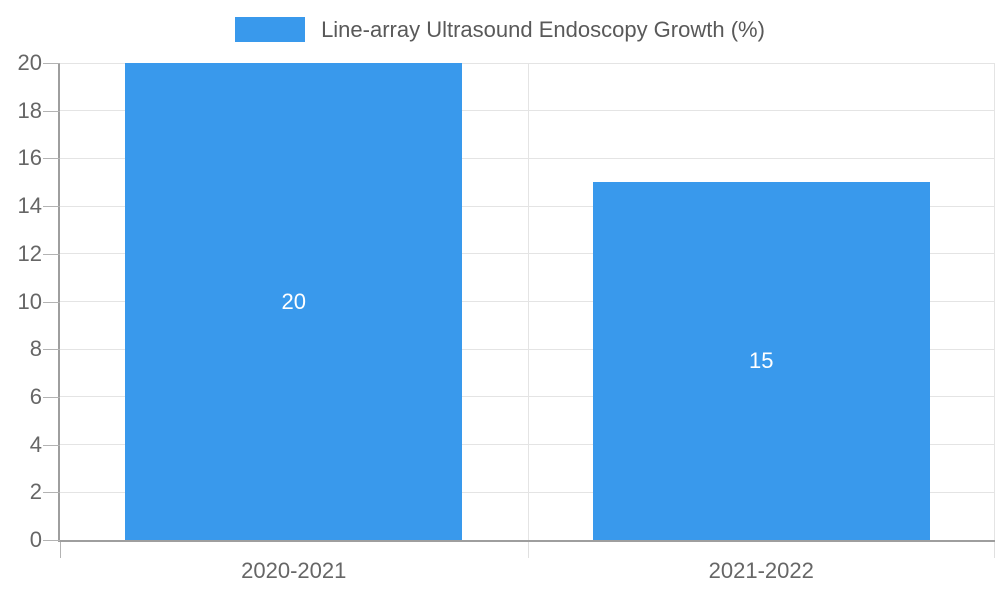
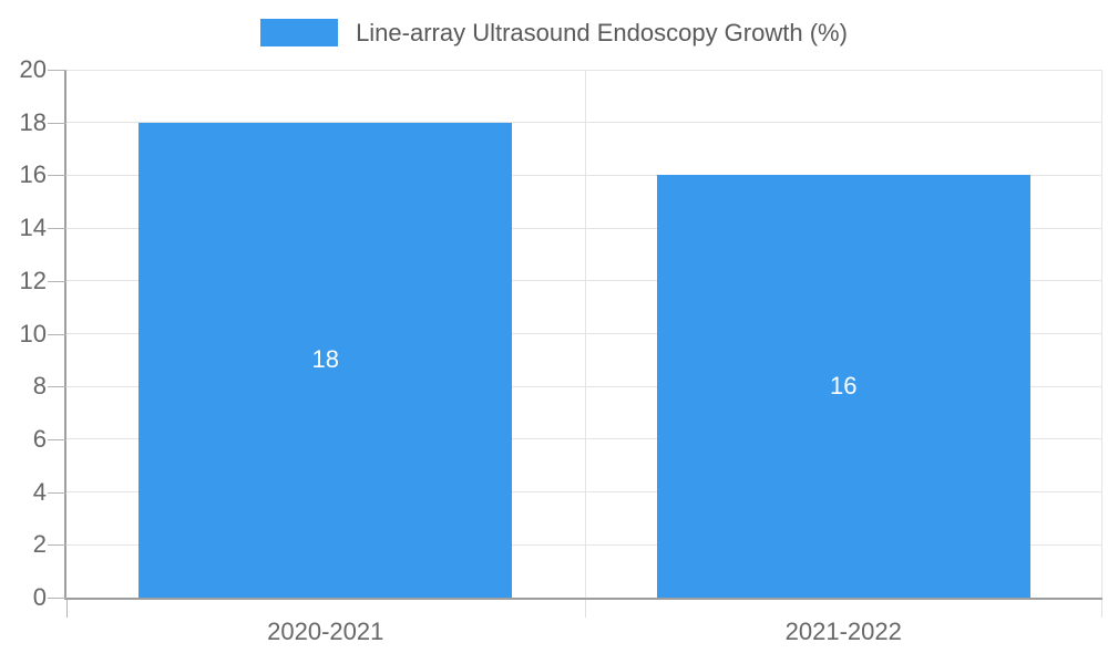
2020-2021: 20 -> 18
2021-2022: 15 -> 16
